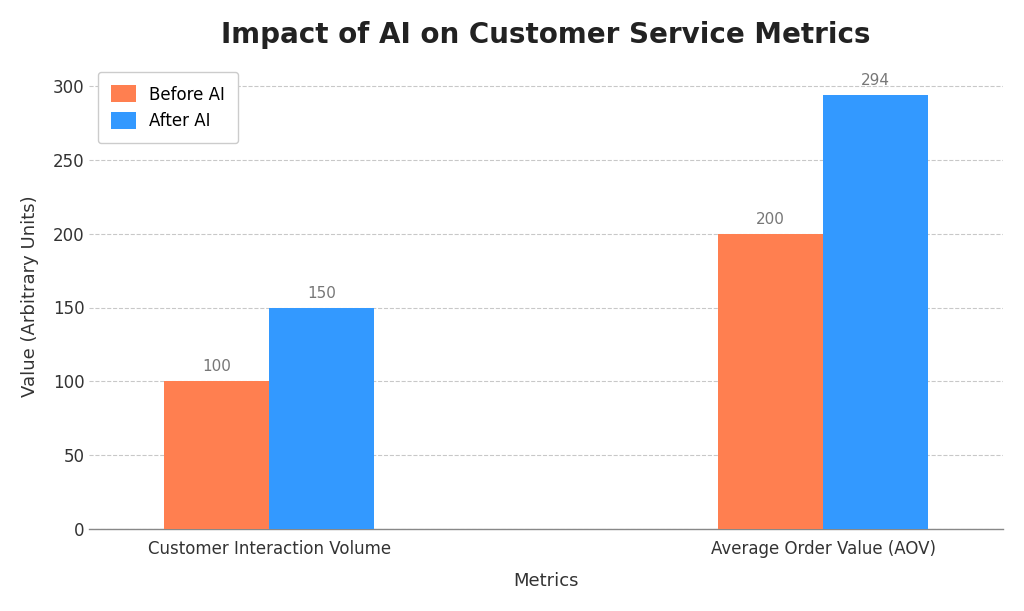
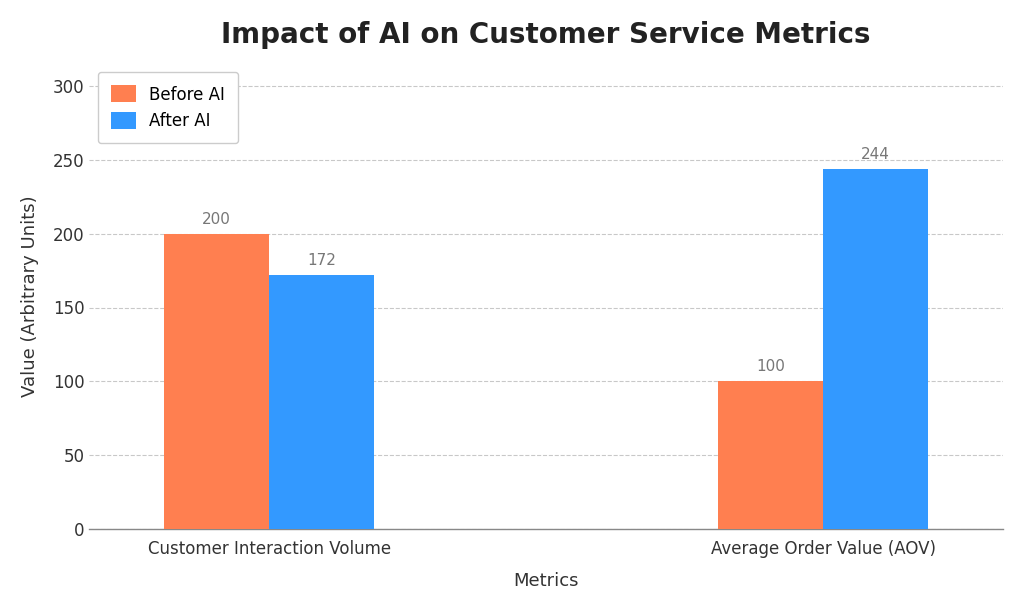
Before AI/Customer Interaction Volume: 100 -> 200
After AI/Customer Interaction Volume: 150 -> 172
Before AI/Average Order Value (AOV): 200 -> 100
After AI/Average Order Value (AOV): 294 -> 244
